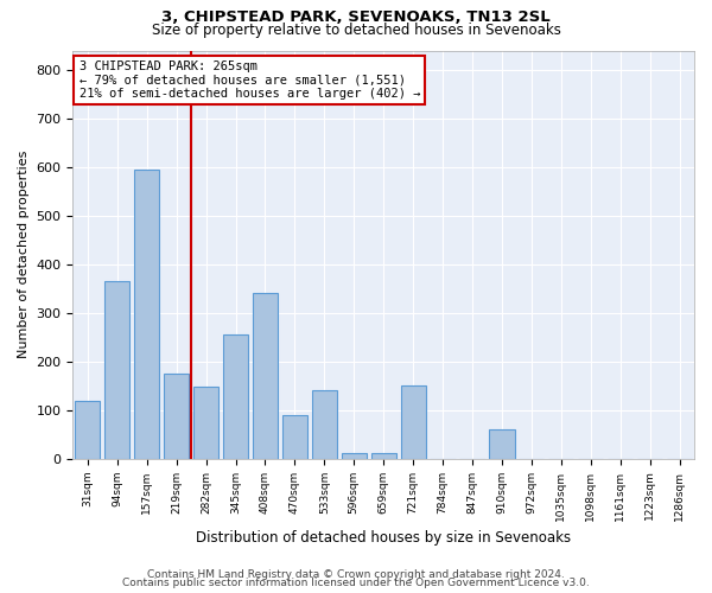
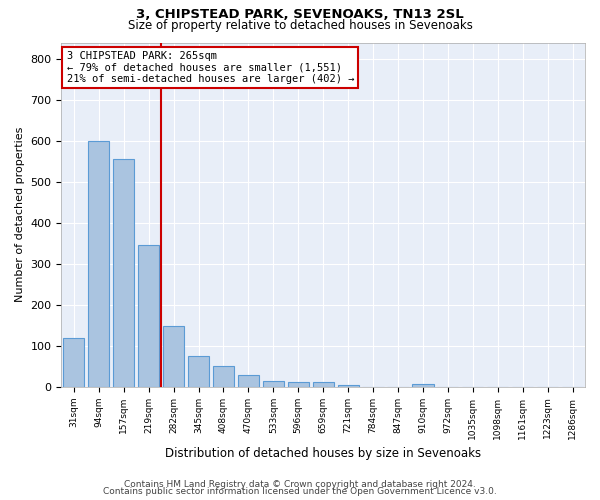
94sqm: 365 -> 600
157sqm: 595 -> 555
219sqm: 175 -> 347
345sqm: 255 -> 75
408sqm: 340 -> 50
470sqm: 90 -> 30
533sqm: 140 -> 13
721sqm: 150 -> 5
910sqm: 60 -> 8
